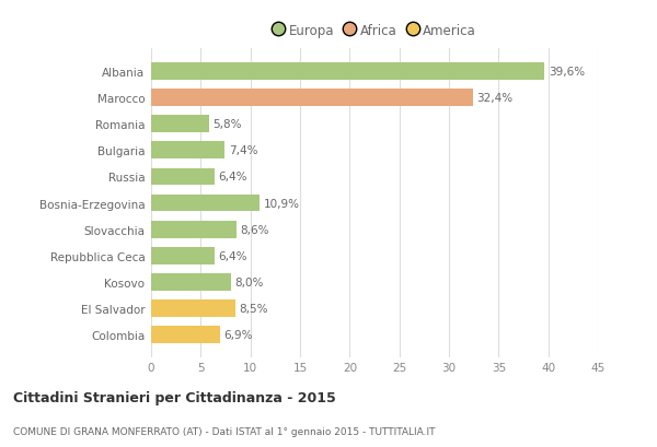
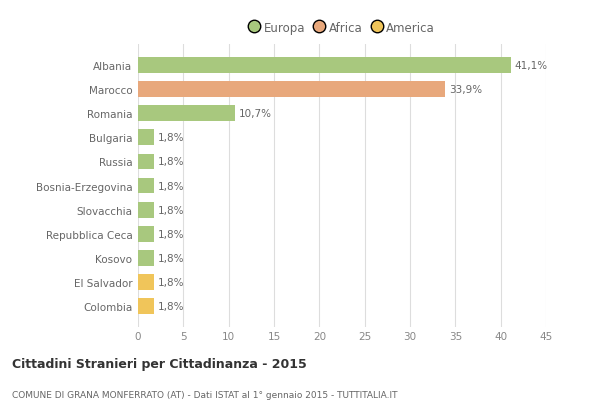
Albania: 39,6% -> 41,1%
Marocco: 32,4% -> 33,9%
Romania: 5,8% -> 10,7%
Bulgaria: 7,4% -> 1,8%
Russia: 6,4% -> 1,8%
Bosnia-Erzegovina: 10,9% -> 1,8%
Slovacchia: 8,6% -> 1,8%
Repubblica Ceca: 6,4% -> 1,8%
Kosovo: 8,0% -> 1,8%
El Salvador: 8,5% -> 1,8%
Colombia: 6,9% -> 1,8%
